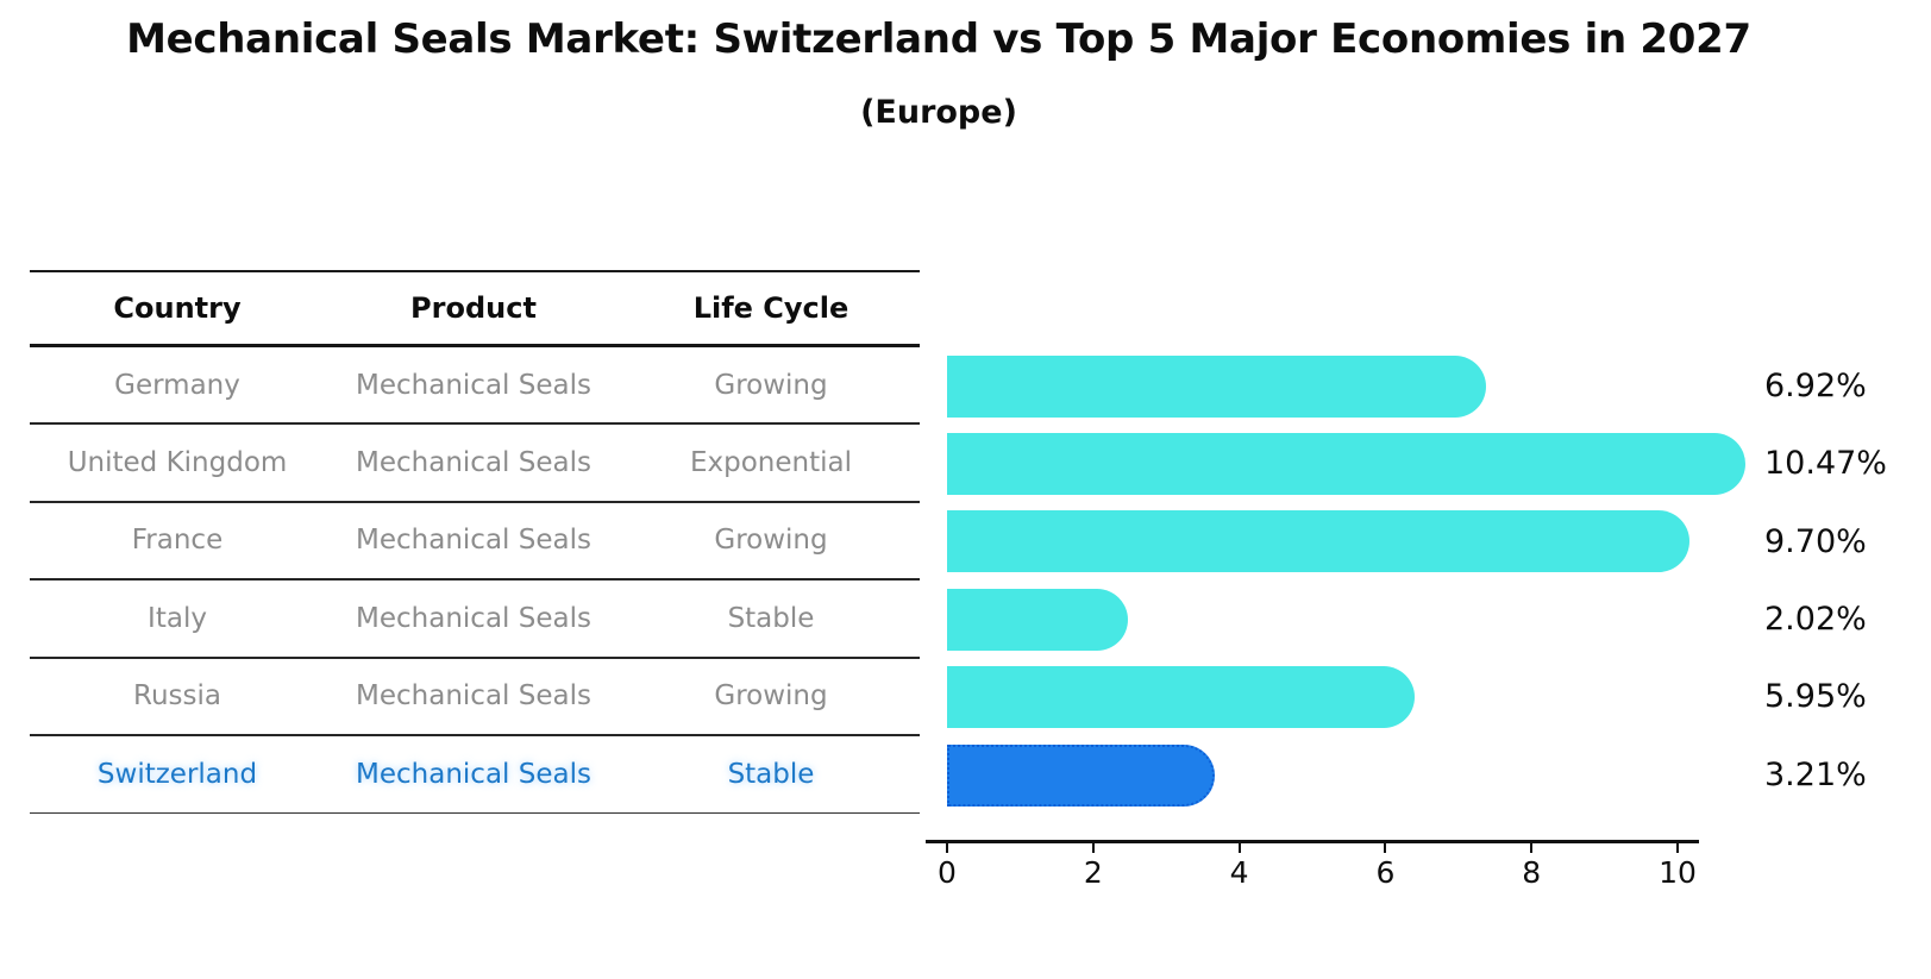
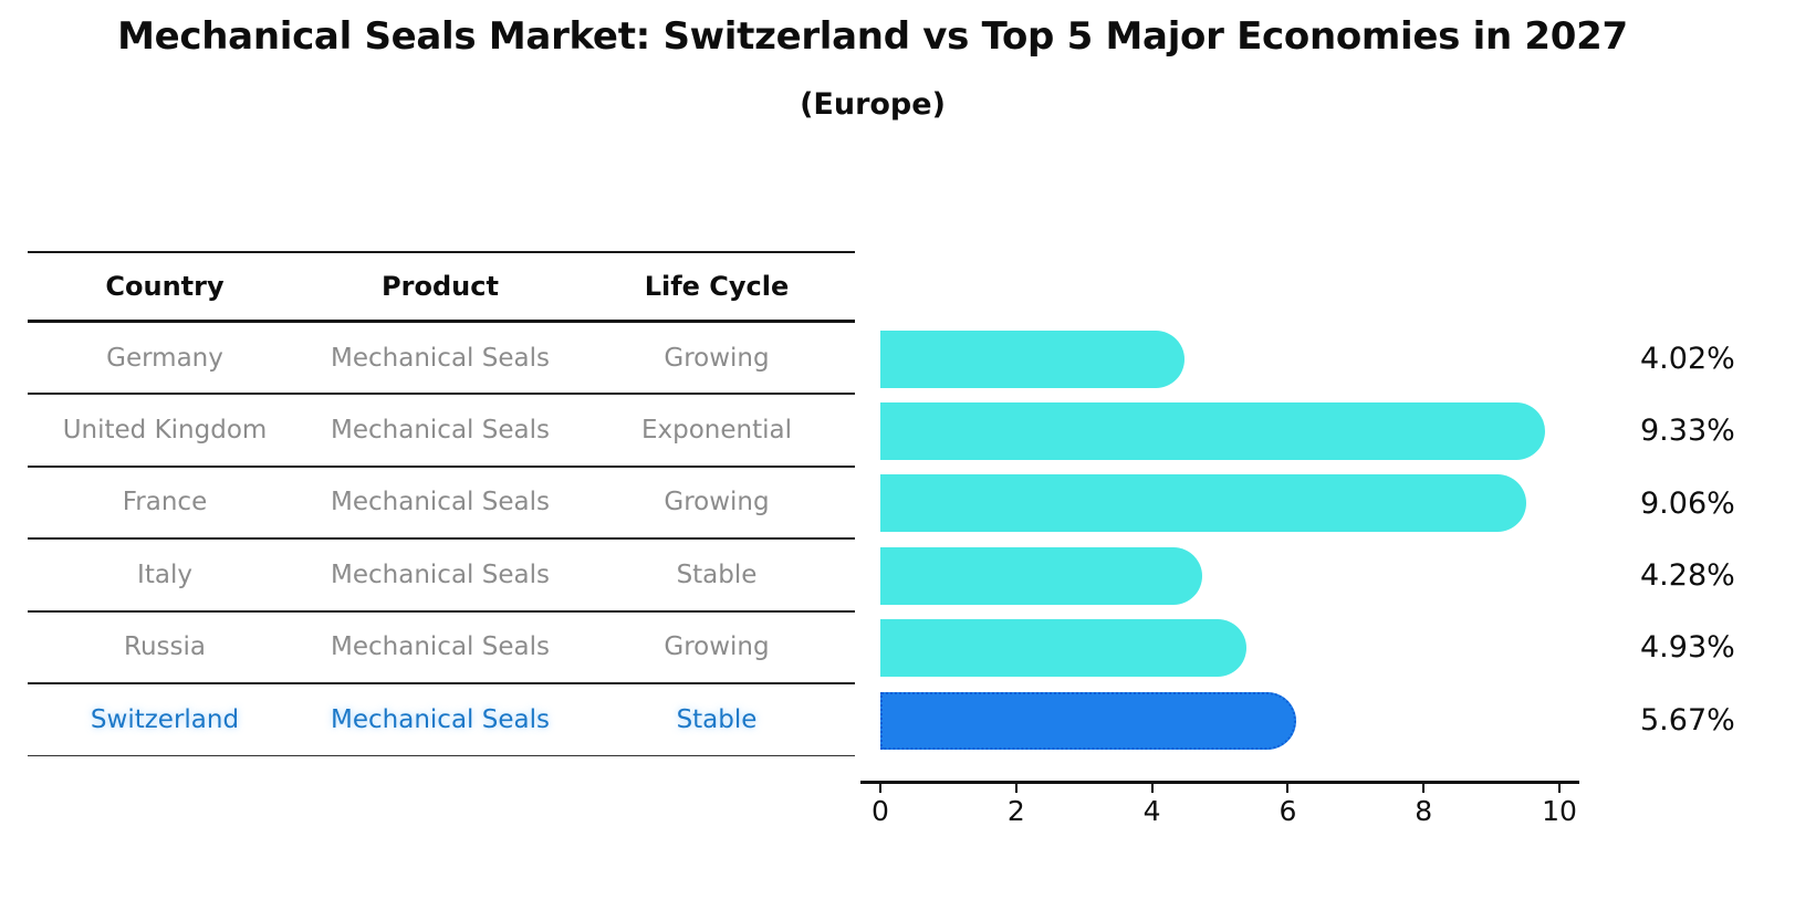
Germany: 6.92% -> 4.02%
United Kingdom: 10.47% -> 9.33%
France: 9.70% -> 9.06%
Italy: 2.02% -> 4.28%
Russia: 5.95% -> 4.93%
Switzerland: 3.21% -> 5.67%
